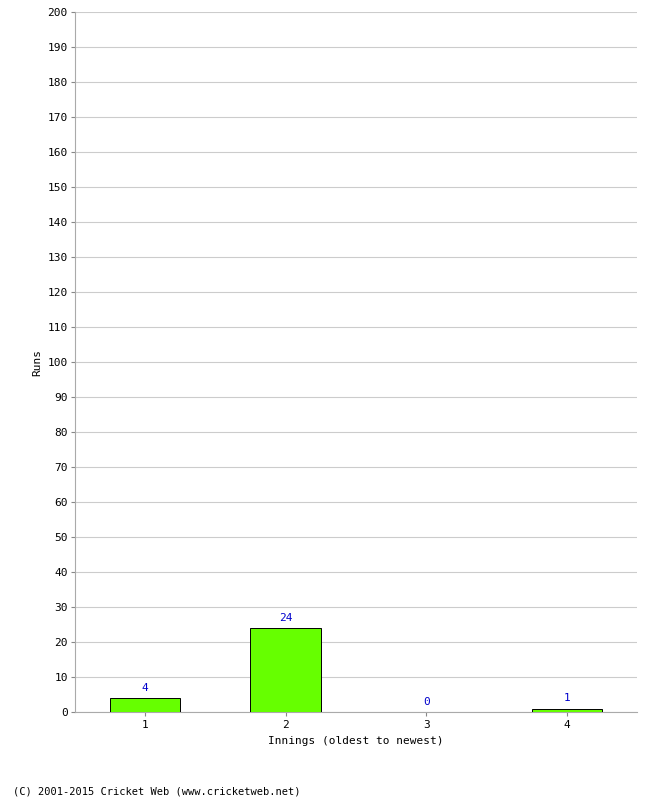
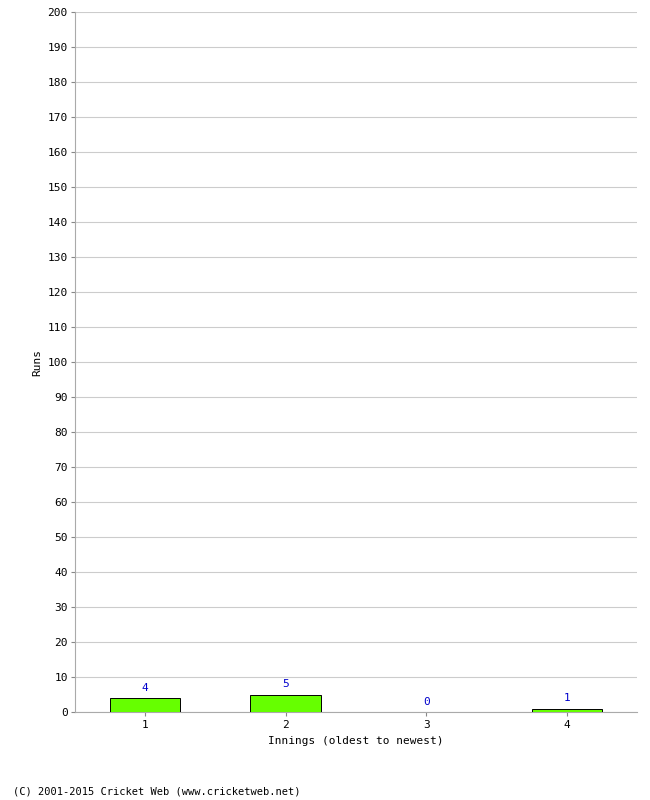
2: 24 -> 5
